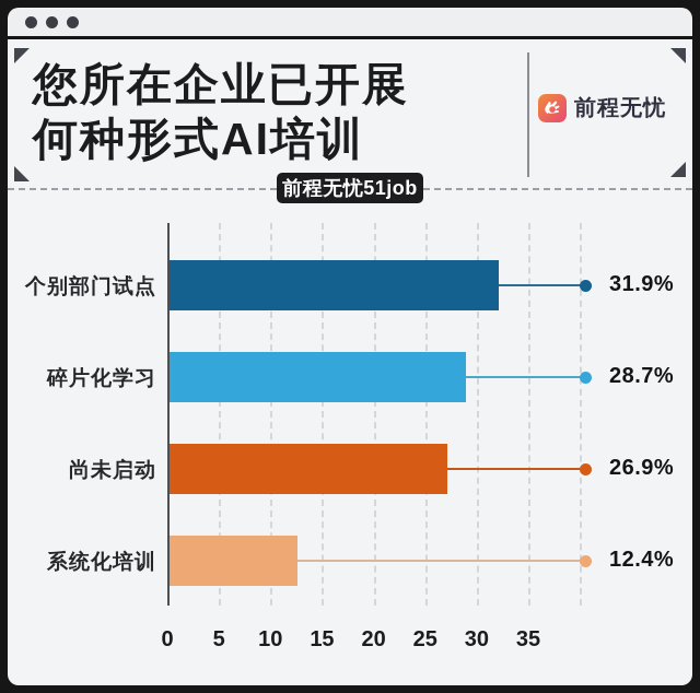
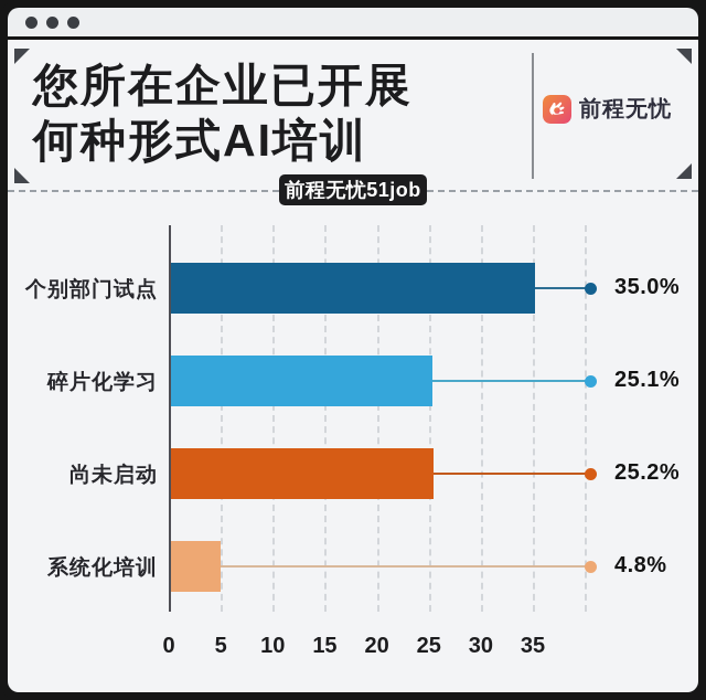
个别部门试点: 31.9% -> 35.0%
碎片化学习: 28.7% -> 25.1%
尚未启动: 26.9% -> 25.2%
系统化培训: 12.4% -> 4.8%
